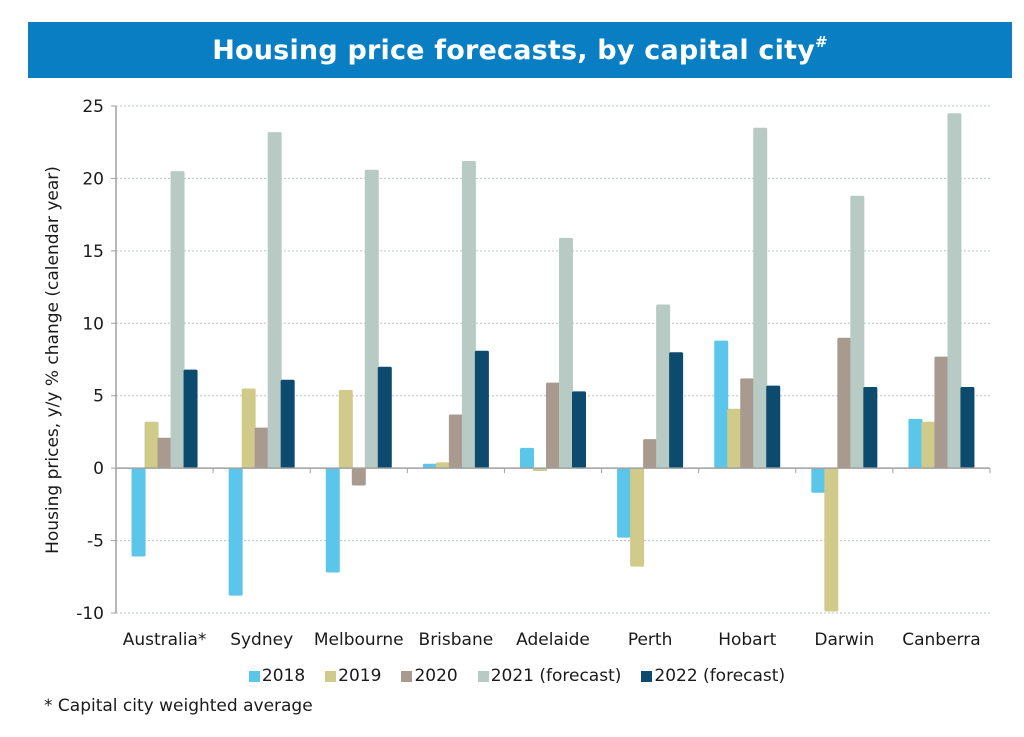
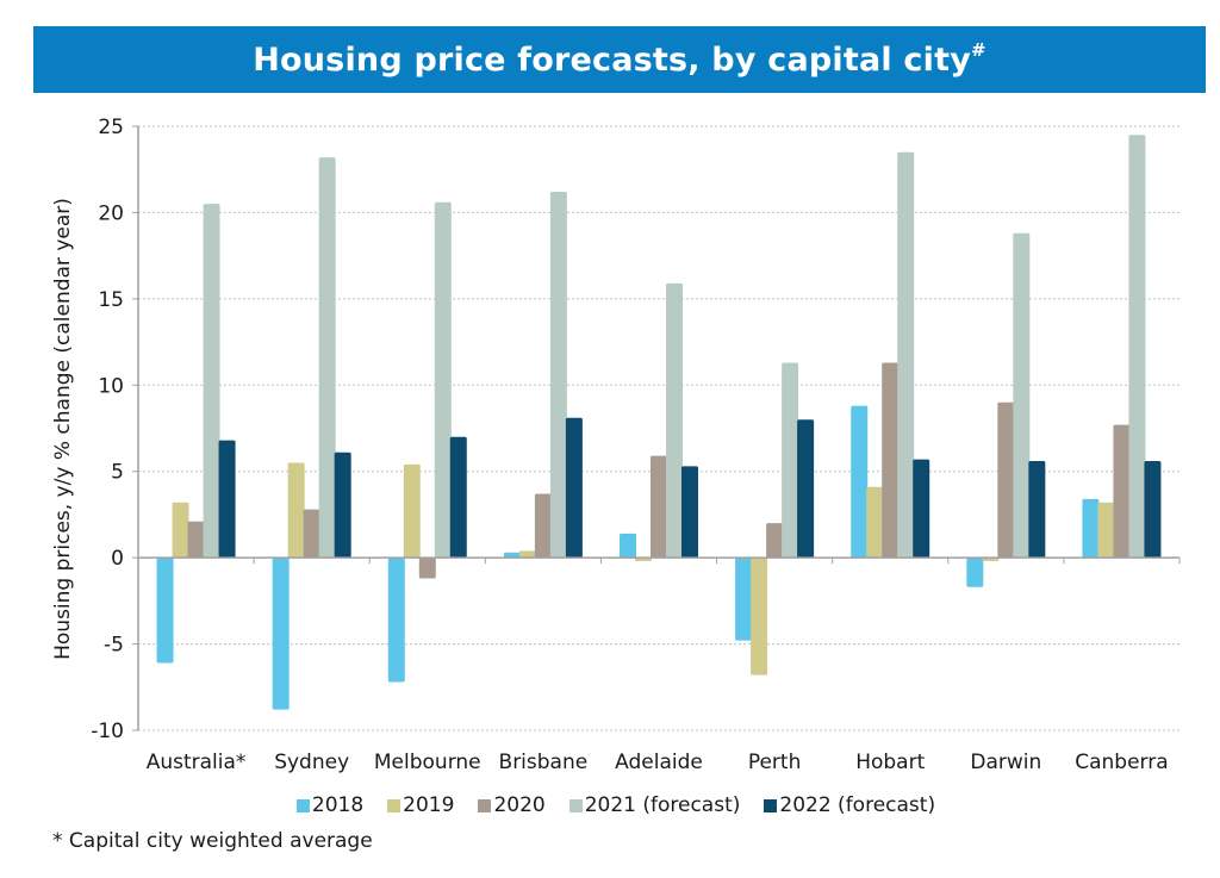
2020/Hobart: 6.2 -> 11.3
2019/Darwin: -9.9 -> -0.2
